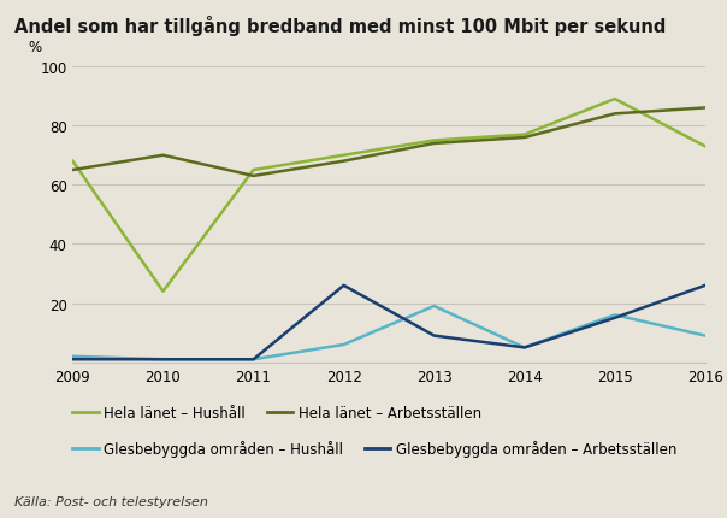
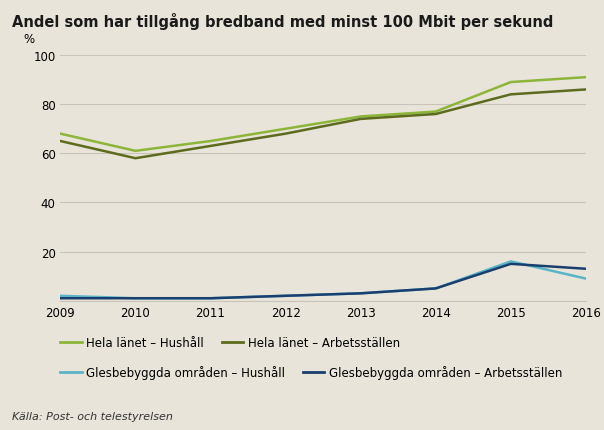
Hela länet – Hushåll/2010: 24 -> 61
Hela länet – Arbetsställen/2010: 70 -> 58
Glesbebyggda områden – Hushåll/2012: 6 -> 2
Glesbebyggda områden – Arbetsställen/2012: 26 -> 2
Glesbebyggda områden – Hushåll/2013: 19 -> 3
Glesbebyggda områden – Arbetsställen/2013: 9 -> 3
Hela länet – Hushåll/2016: 73 -> 91
Glesbebyggda områden – Arbetsställen/2016: 26 -> 13
